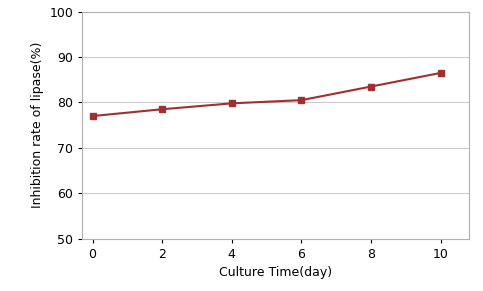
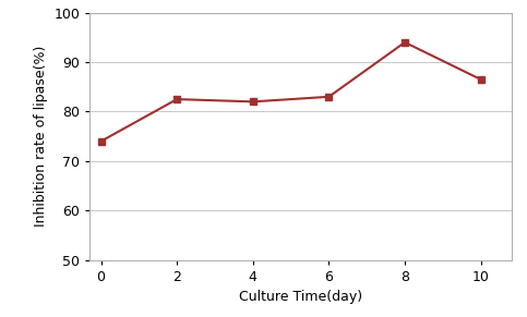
0: 77.0 -> 74.0
2: 78.5 -> 82.5
4: 79.8 -> 82.0
6: 80.5 -> 83.0
8: 83.5 -> 94.0
